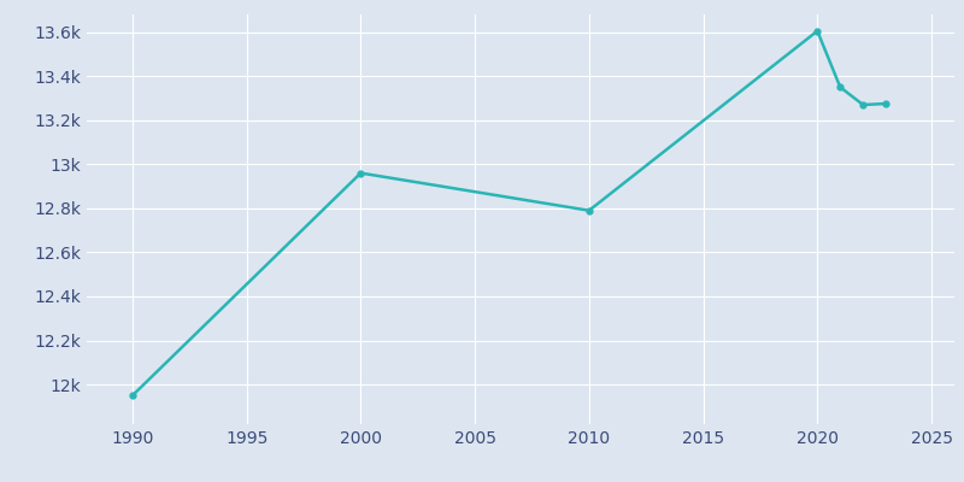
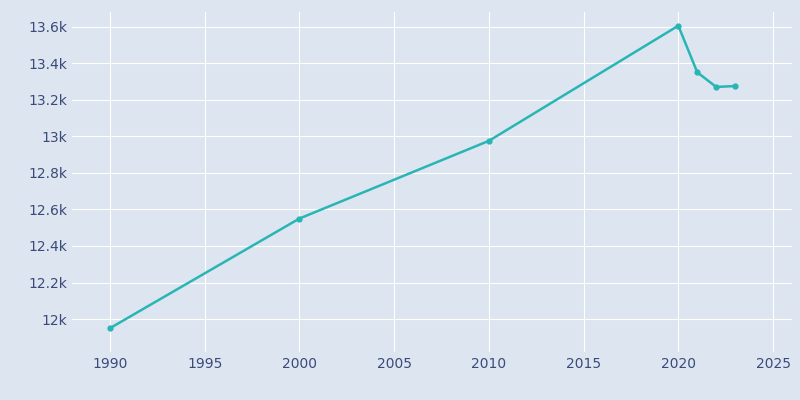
2000: 12.96k -> 12.55k
2010: 12.79k -> 12.98k
